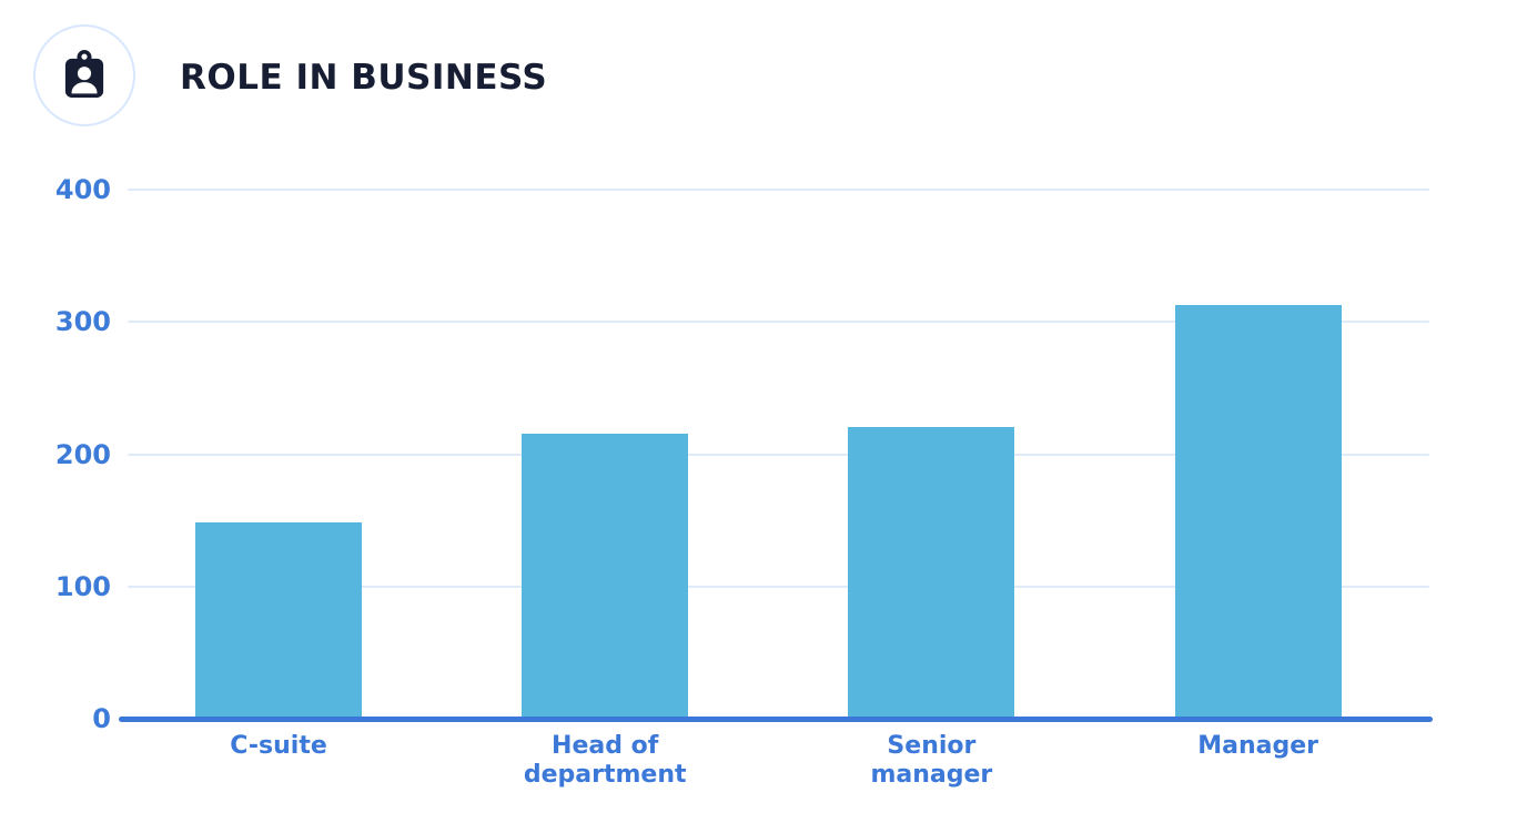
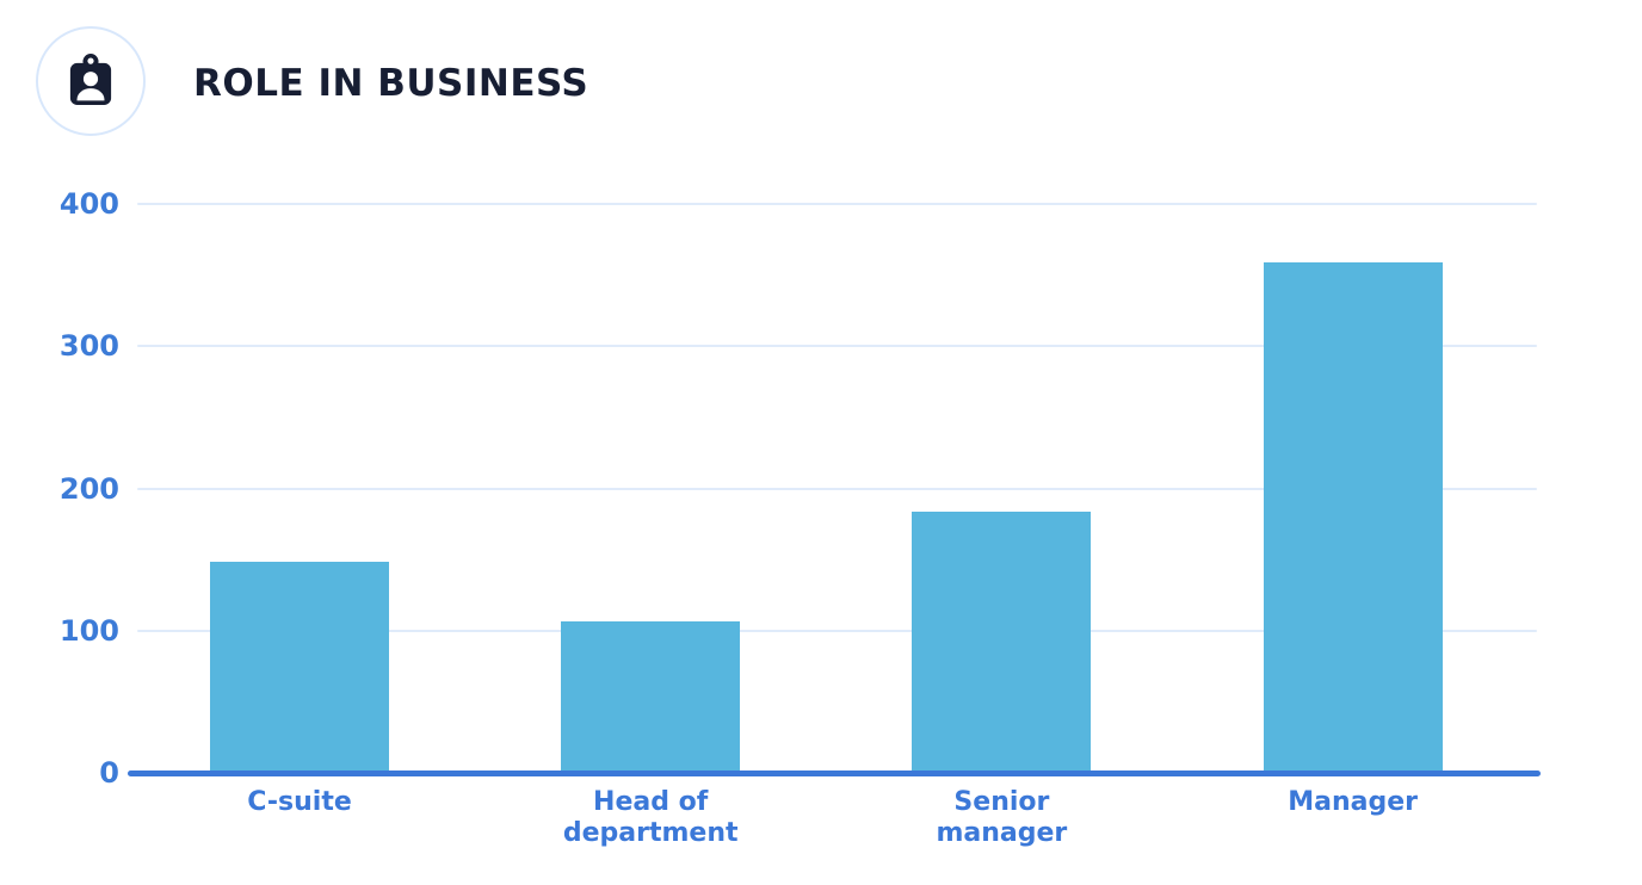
Head of department: 215 -> 106
Senior manager: 220 -> 183
Manager: 312 -> 358
